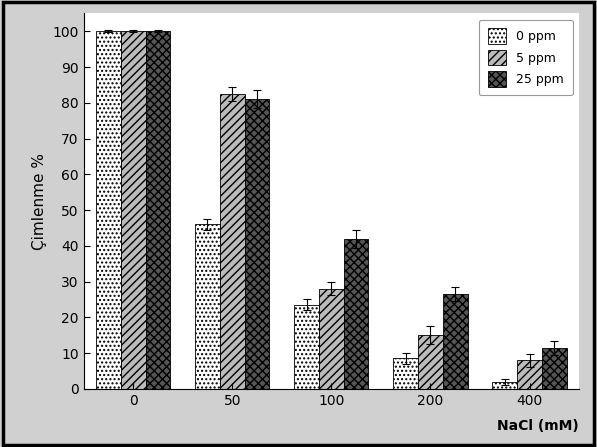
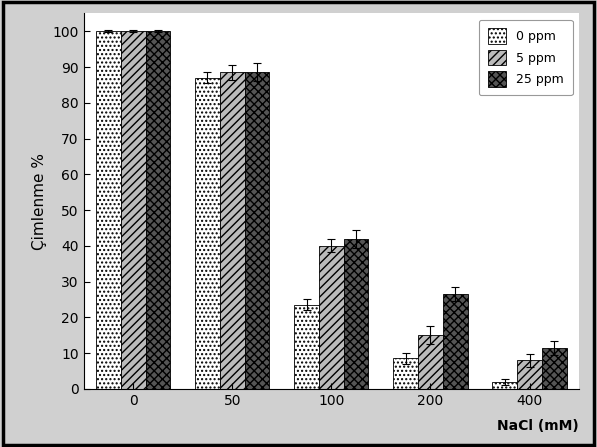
0 ppm/50: 46.0 -> 87.0
5 ppm/50: 82.5 -> 88.5
25 ppm/50: 81.0 -> 88.5
5 ppm/100: 28.0 -> 40.0
